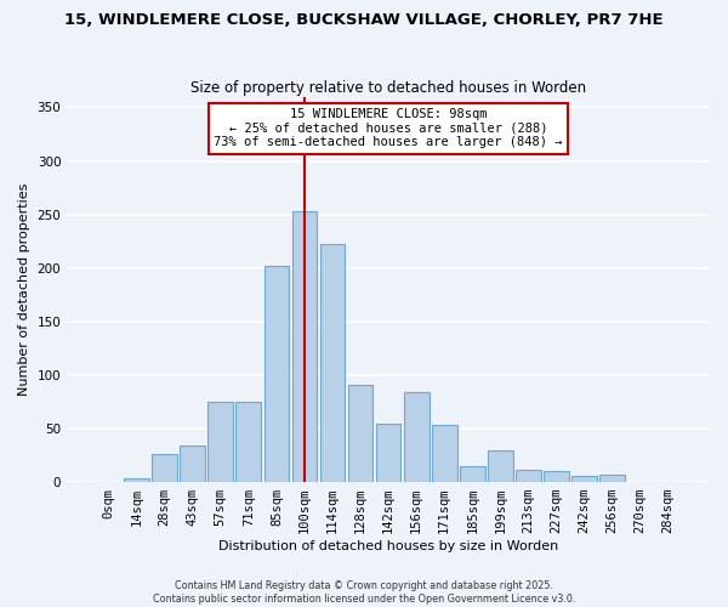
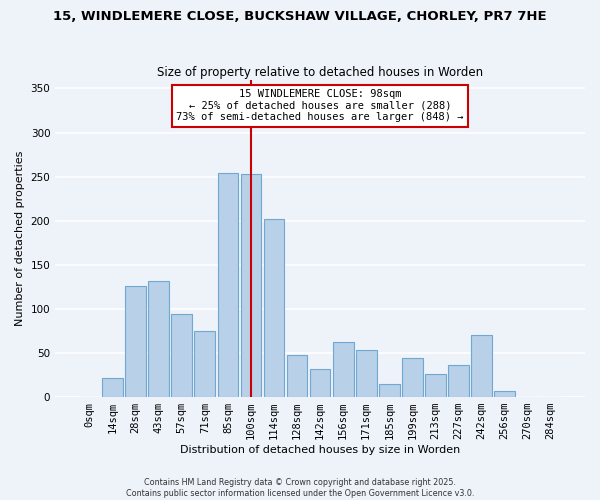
14sqm: 4 -> 22
28sqm: 26 -> 126
43sqm: 34 -> 132
57sqm: 75 -> 94
85sqm: 202 -> 254
114sqm: 222 -> 202
128sqm: 91 -> 48
142sqm: 54 -> 32
156sqm: 84 -> 62
199sqm: 30 -> 44
213sqm: 12 -> 26
227sqm: 10 -> 36
242sqm: 6 -> 70
